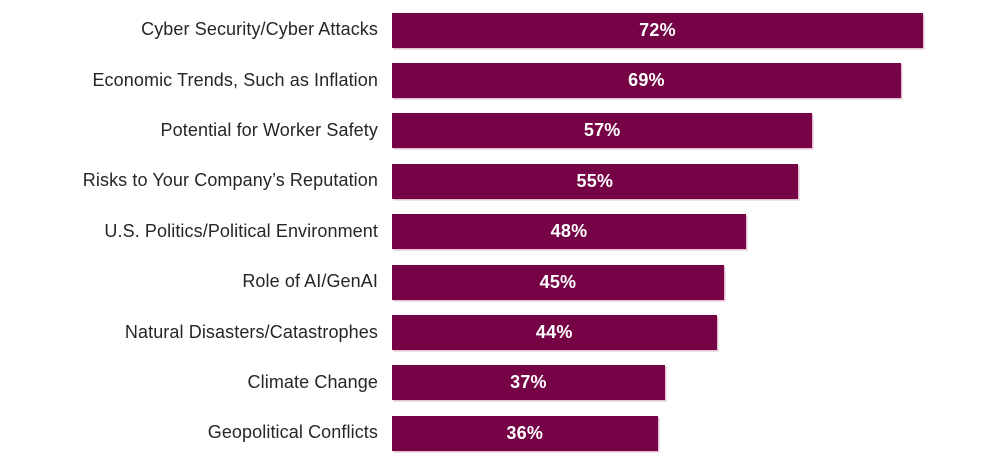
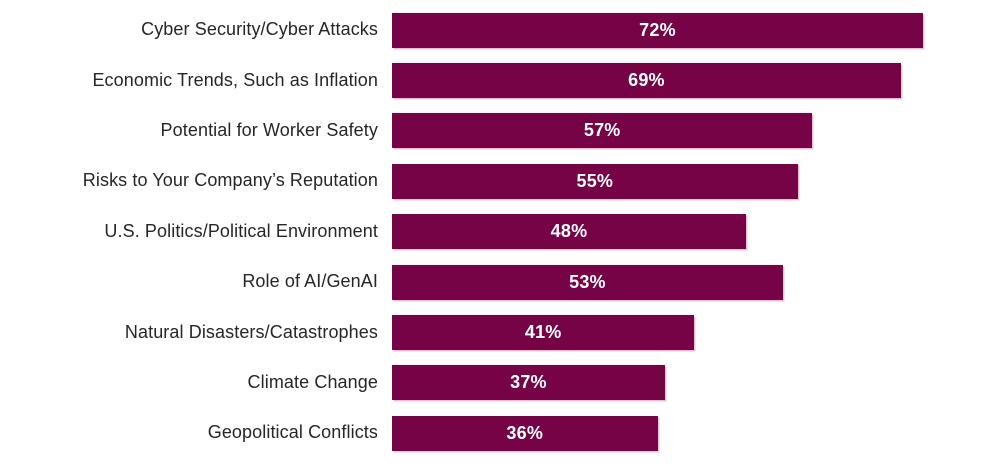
Role of AI/GenAI: 45% -> 53%
Natural Disasters/Catastrophes: 44% -> 41%
